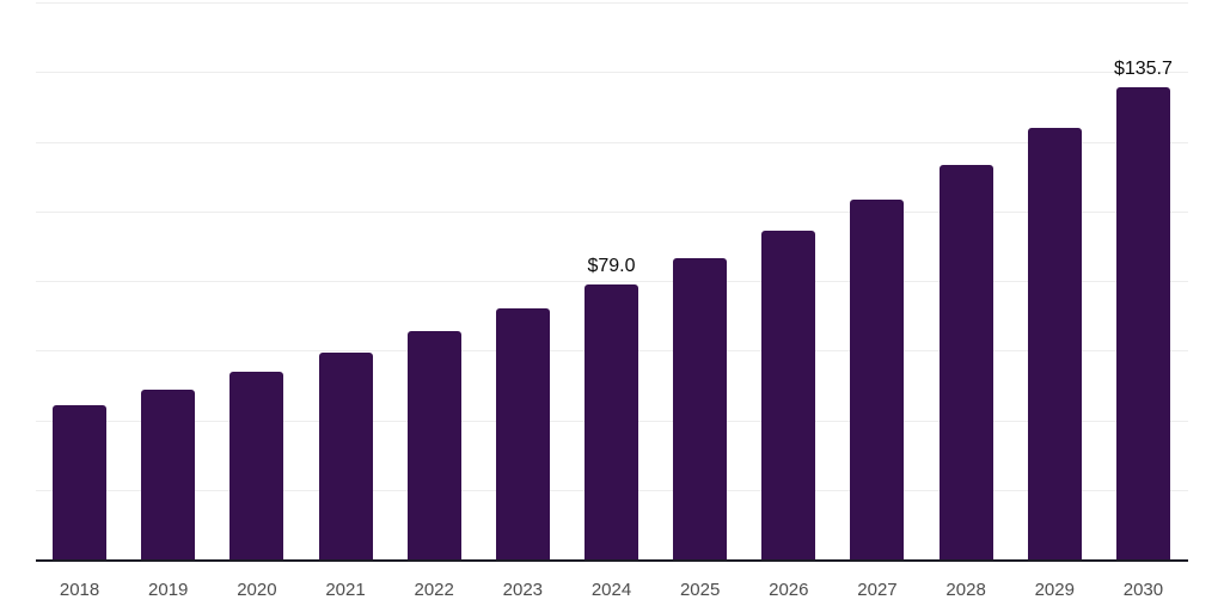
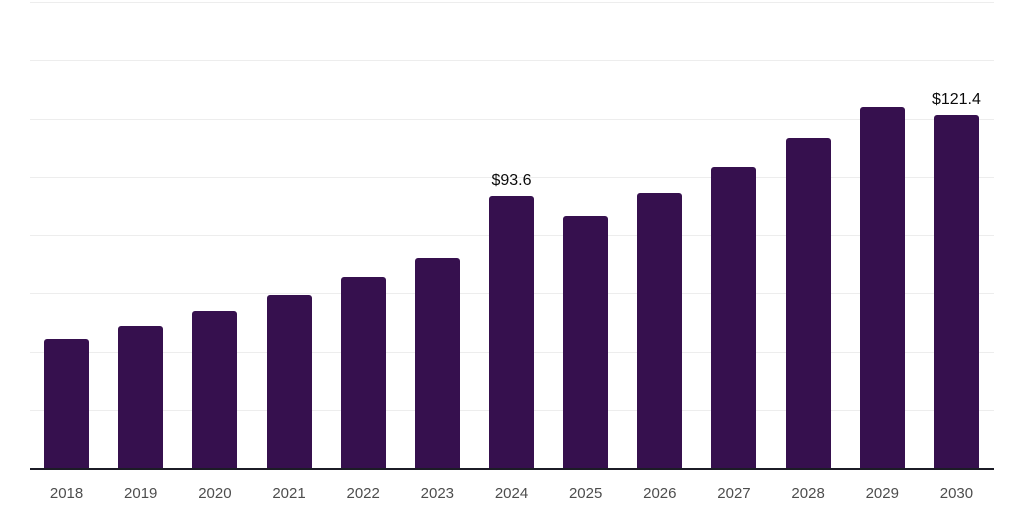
2024: $79.0 -> $93.6
2030: $135.7 -> $121.4
